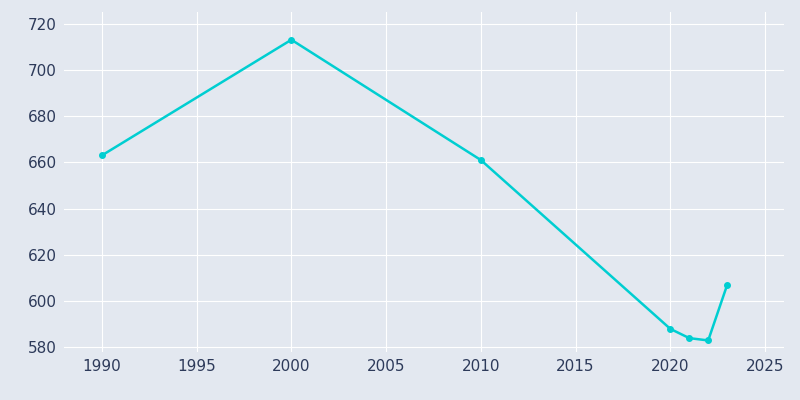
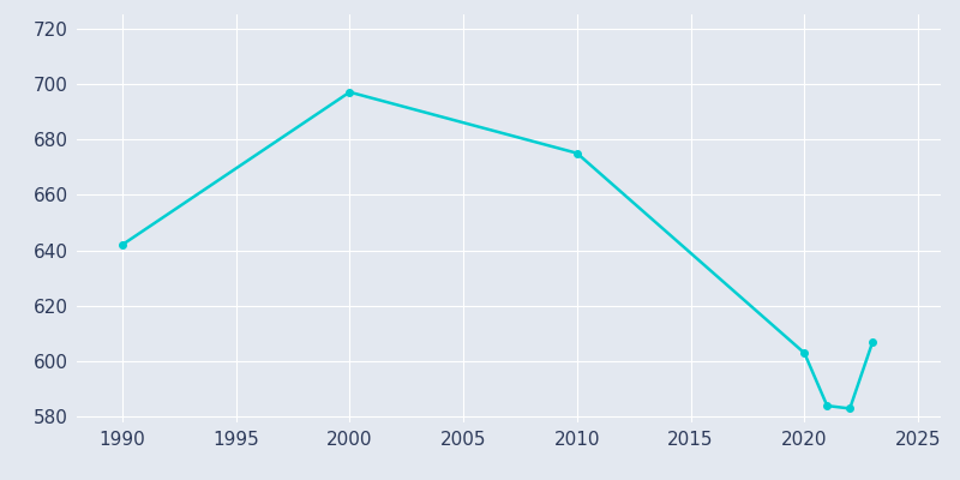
1990: 663 -> 642
2000: 713 -> 697
2010: 661 -> 675
2020: 588 -> 603
